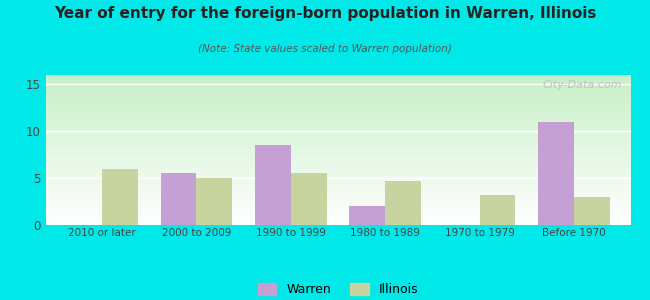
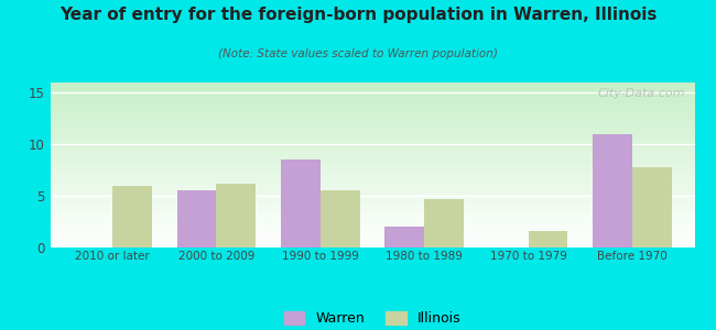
Illinois/2000 to 2009: 5.0 -> 6.2
Illinois/1970 to 1979: 3.2 -> 1.6
Illinois/Before 1970: 3.0 -> 7.8
